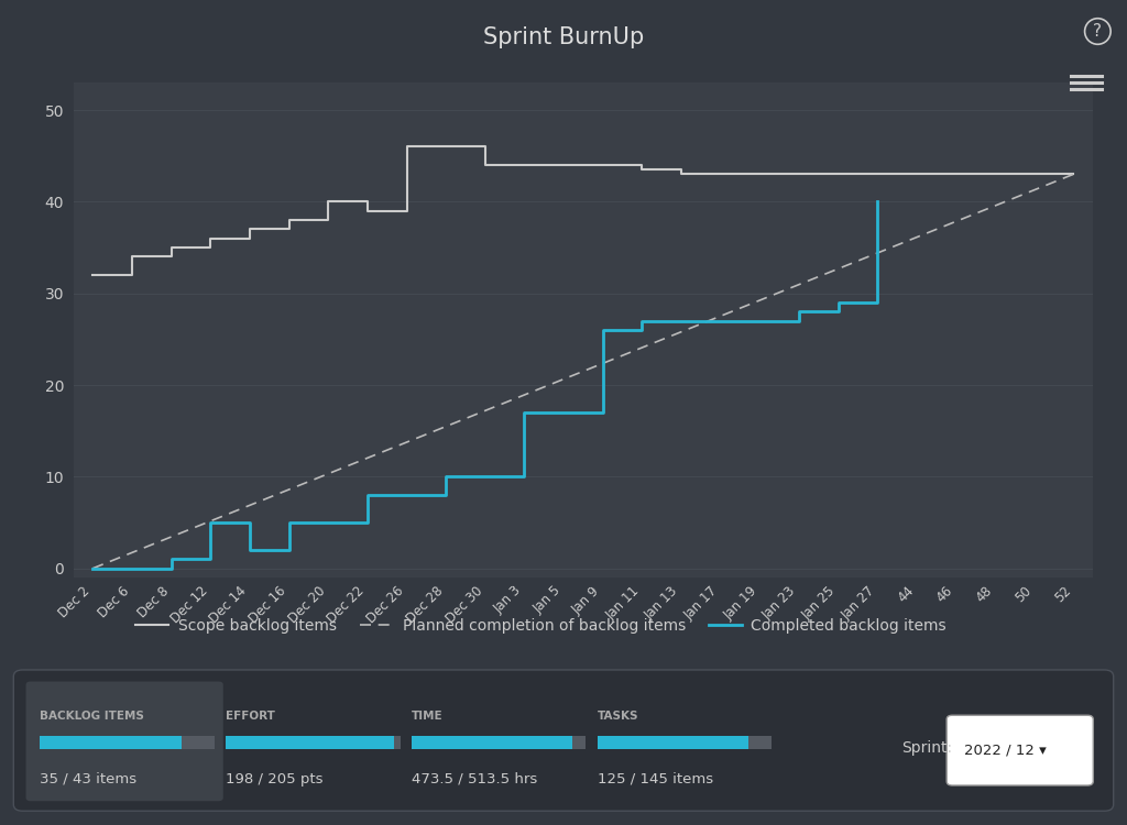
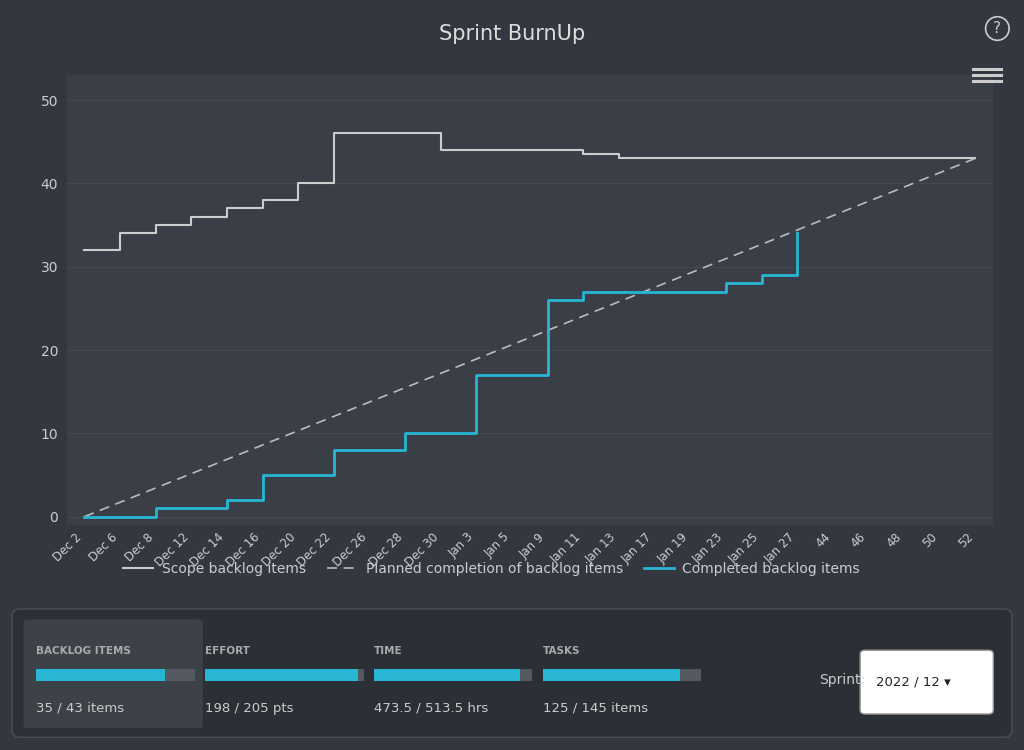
Completed backlog items/Dec 12: 5 -> 1
Scope backlog items/Dec 22: 39.0 -> 46.0
Completed backlog items/Jan 27: 40 -> 34
